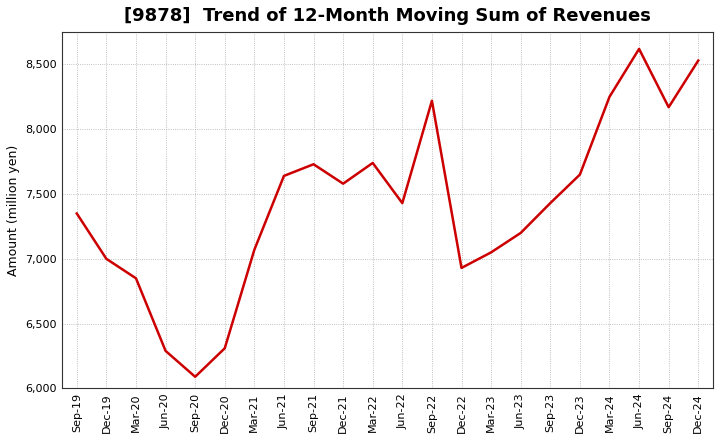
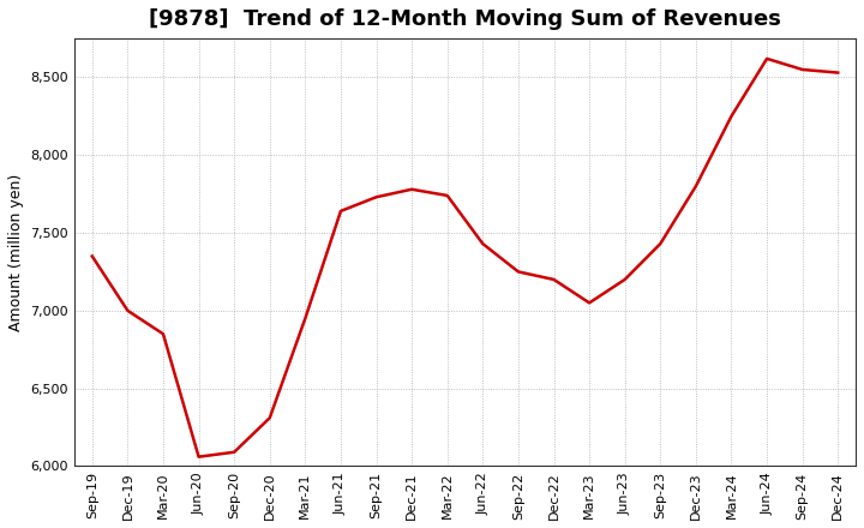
Jun-20: 6,290 -> 6,060
Mar-21: 7,070 -> 6,950
Dec-21: 7,580 -> 7,780
Sep-22: 8,220 -> 7,250
Dec-22: 6,930 -> 7,200
Dec-23: 7,650 -> 7,800
Sep-24: 8,170 -> 8,550
